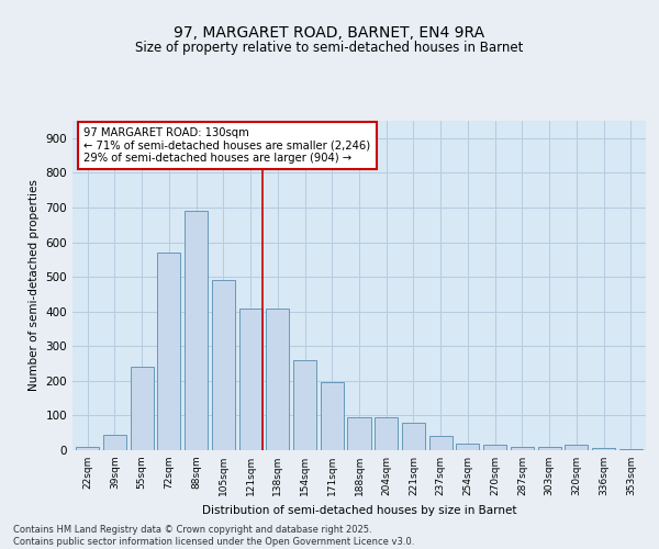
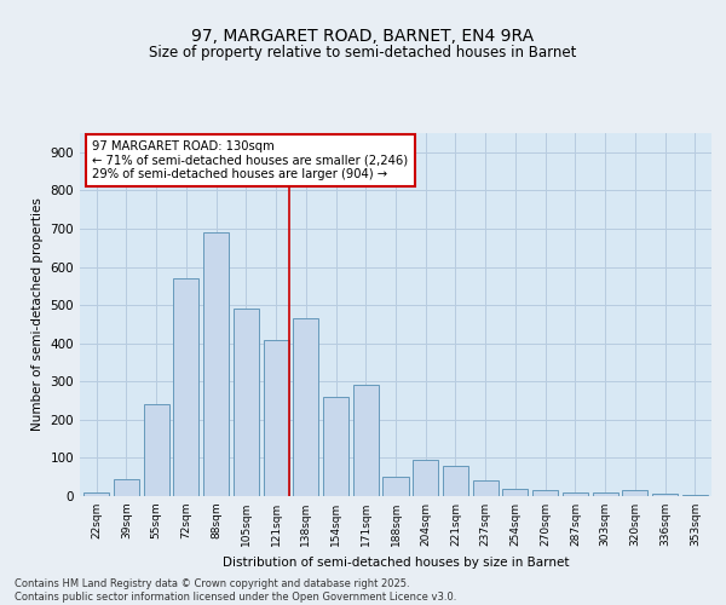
138sqm: 410 -> 465
171sqm: 195 -> 290
188sqm: 95 -> 50
